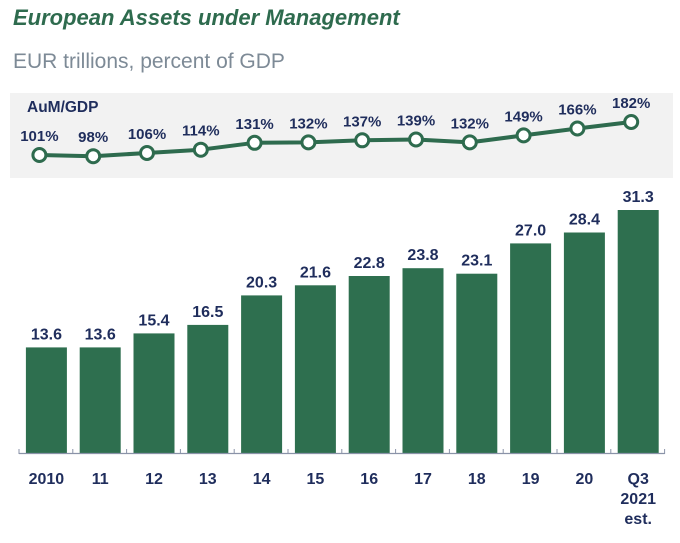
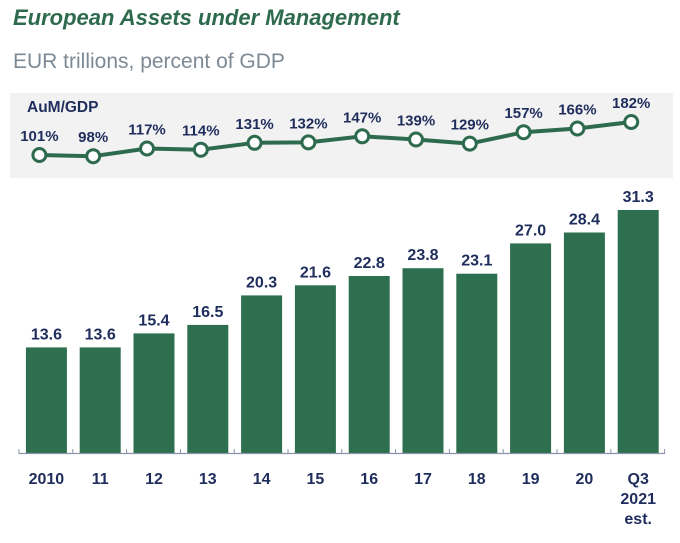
AuM/GDP/12: 106% -> 117%
AuM/GDP/16: 137% -> 147%
AuM/GDP/18: 132% -> 129%
AuM/GDP/19: 149% -> 157%
